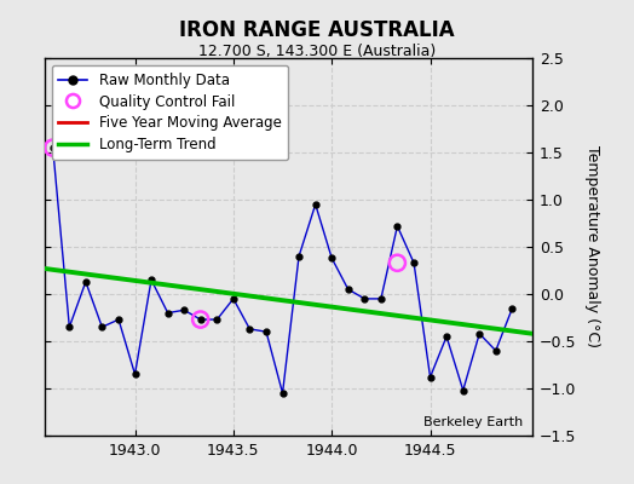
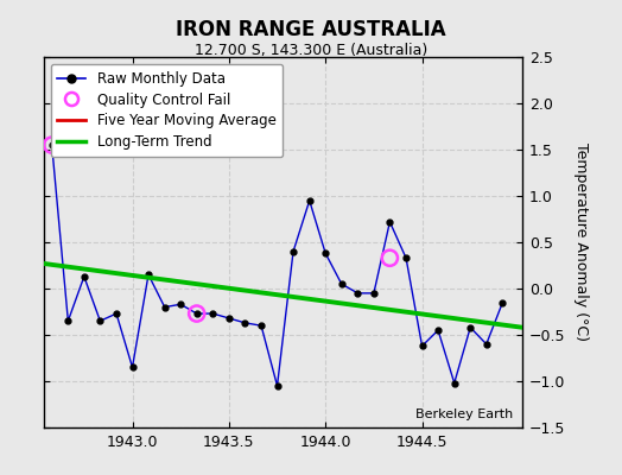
Raw Monthly Data/1943.5: -0.05 -> -0.32
Raw Monthly Data/1944.5: -0.88 -> -0.62
